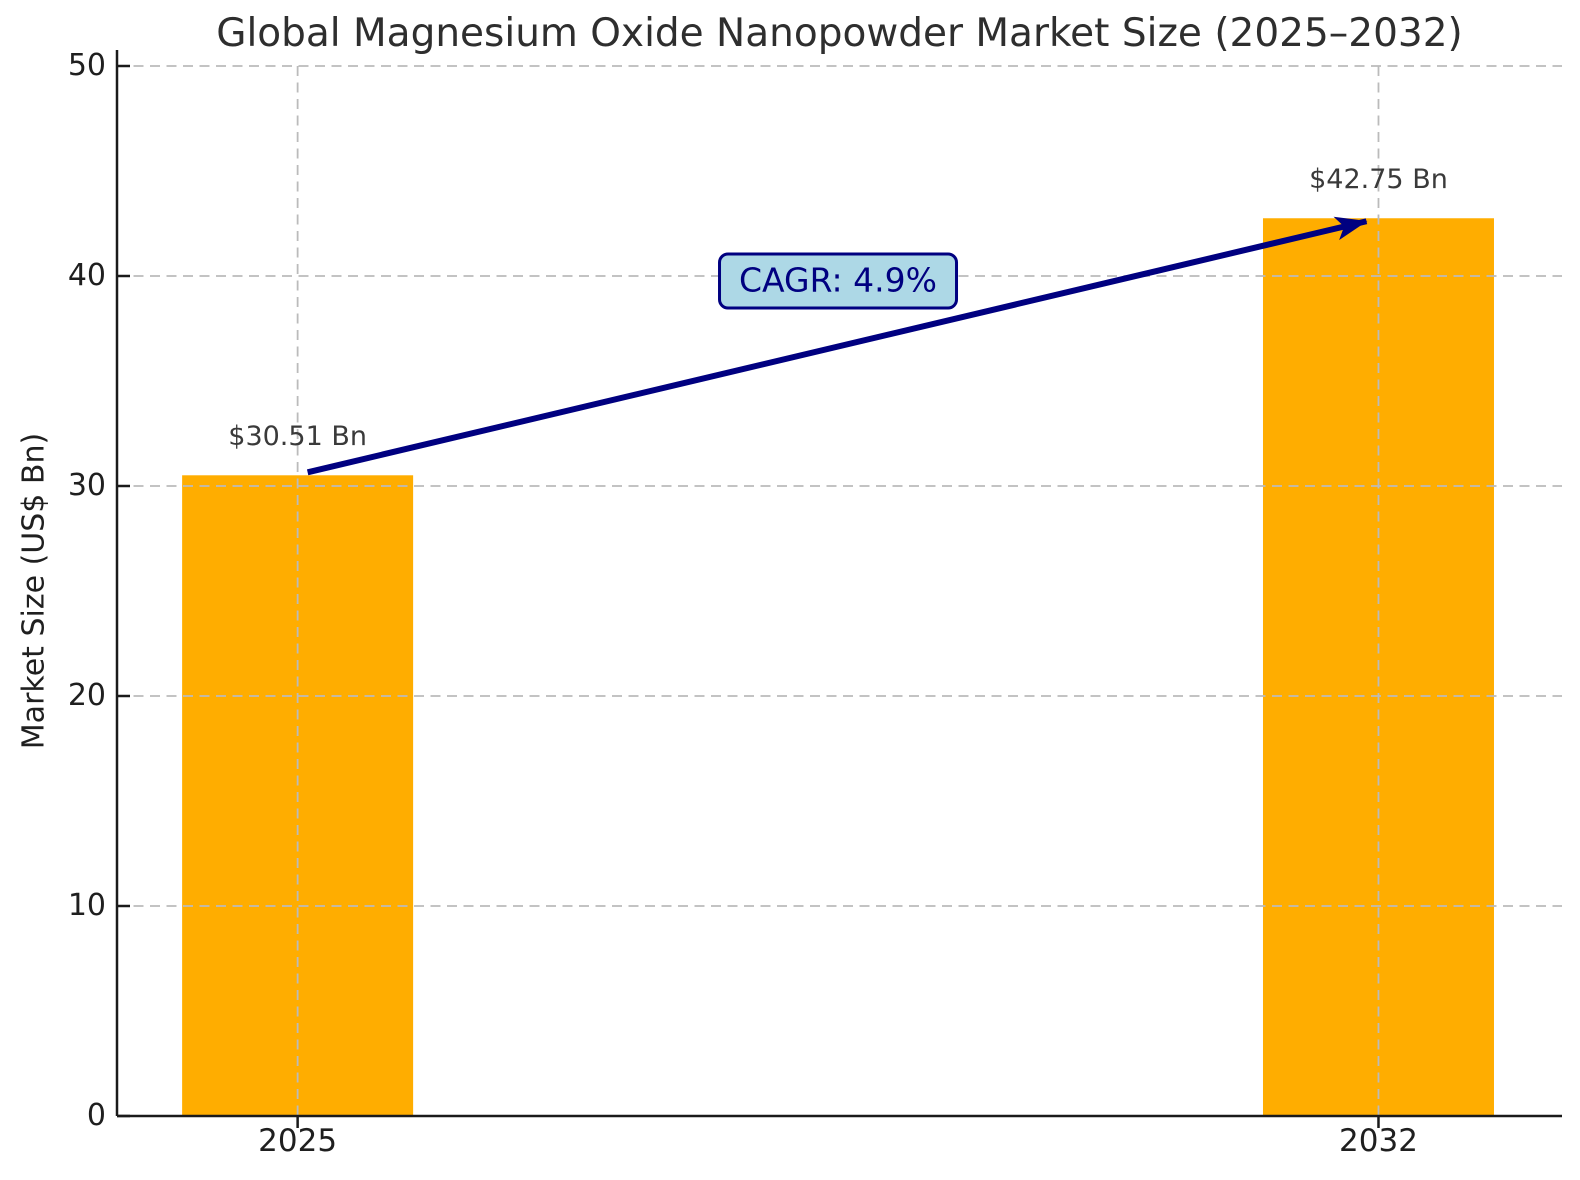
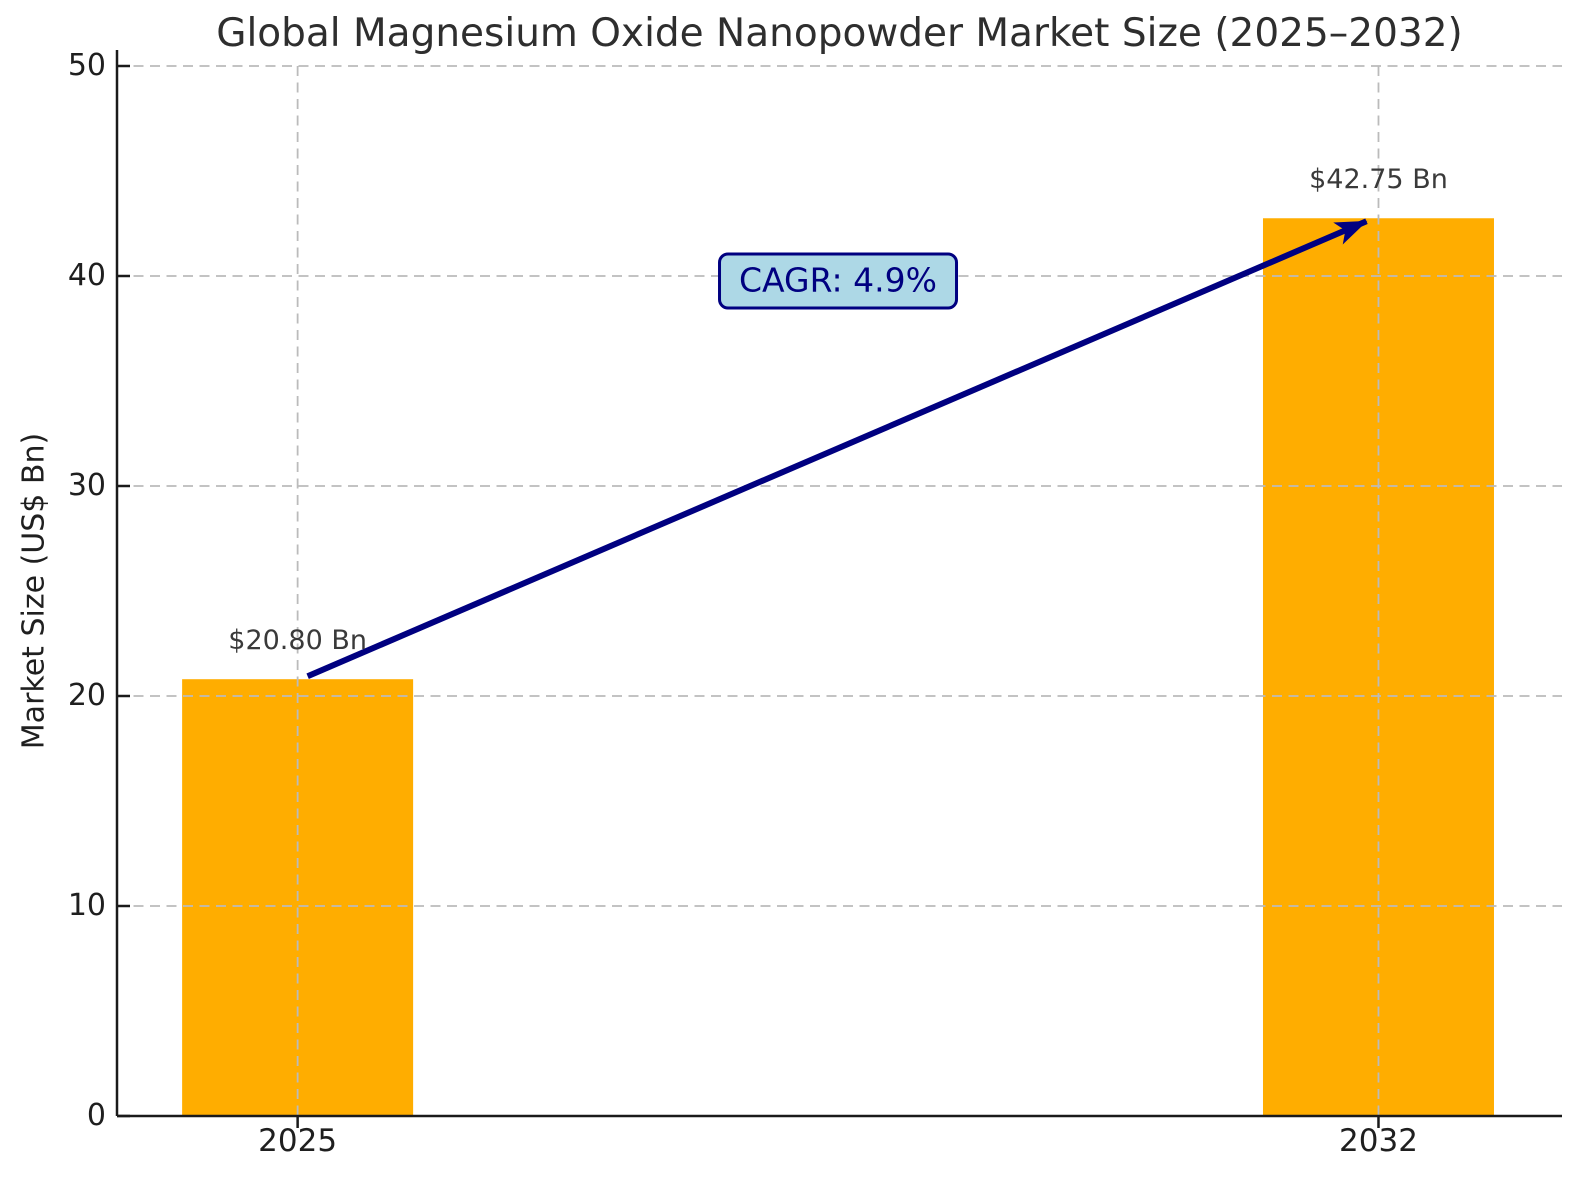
2025: $30.51 -> $20.80
